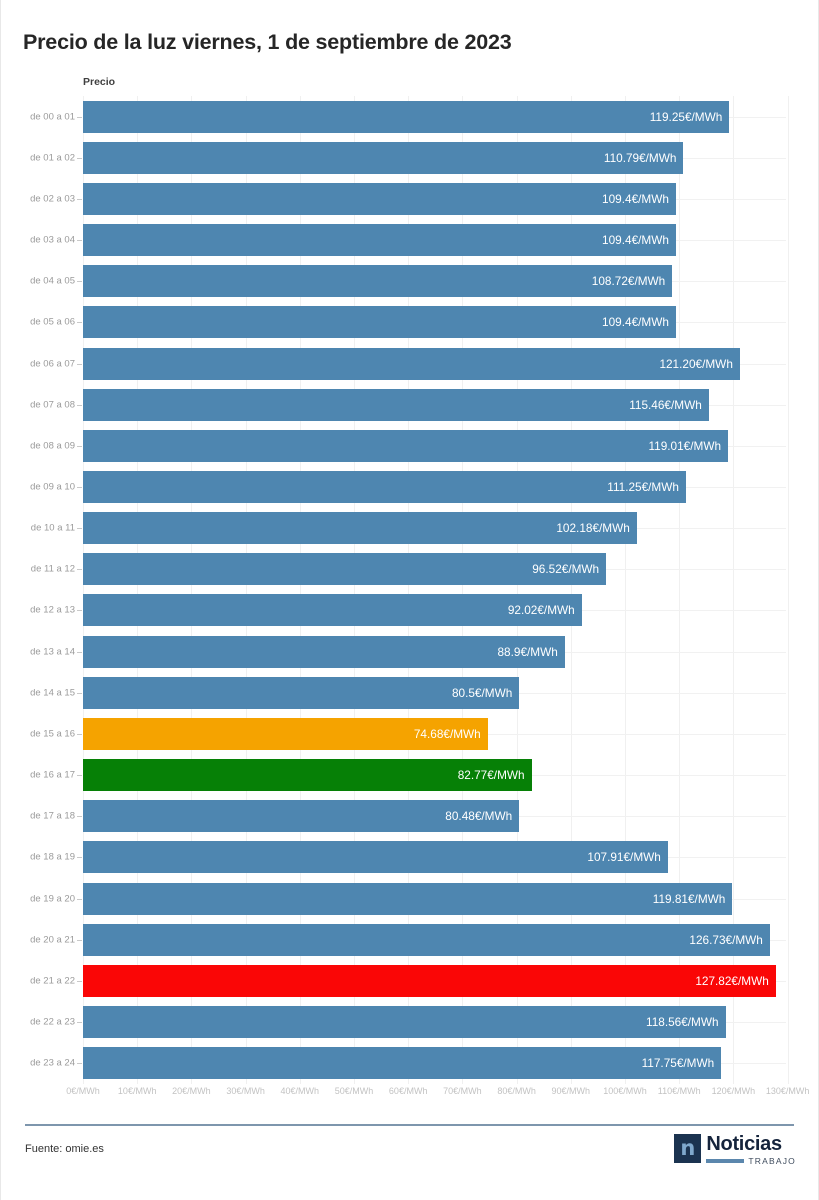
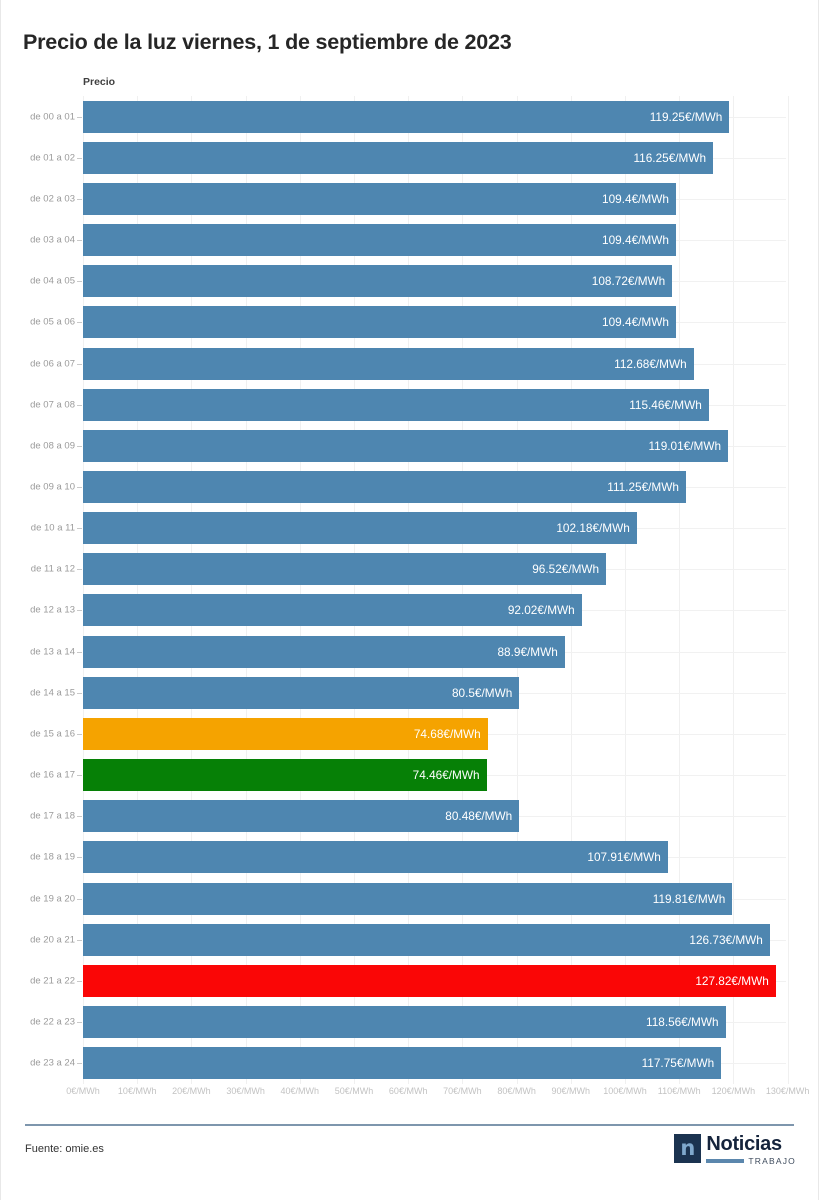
de 01 a 02: 110.79 -> 116.25
de 06 a 07: 121.20 -> 112.68
de 16 a 17: 82.77 -> 74.46
